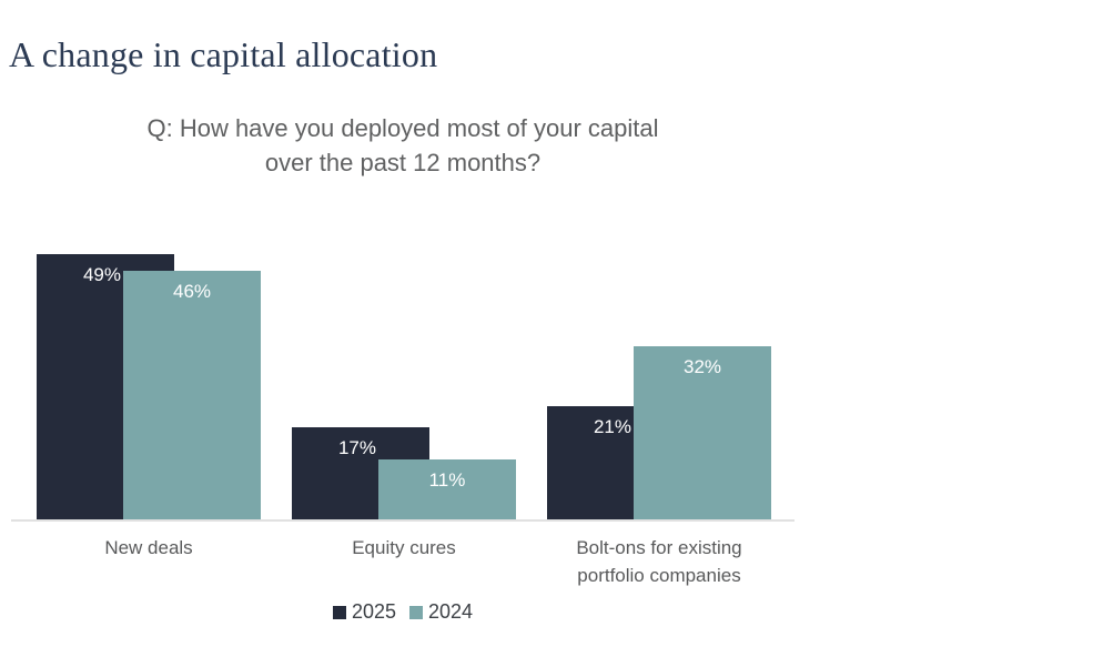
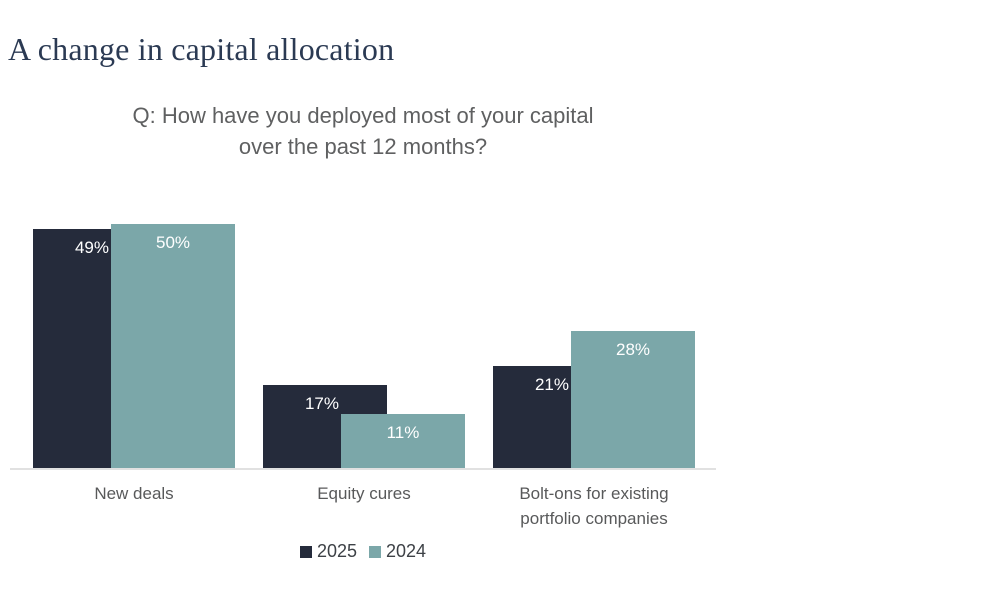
2024/New deals: 46% -> 50%
2024/Bolt-ons for existing portfolio companies: 32% -> 28%
